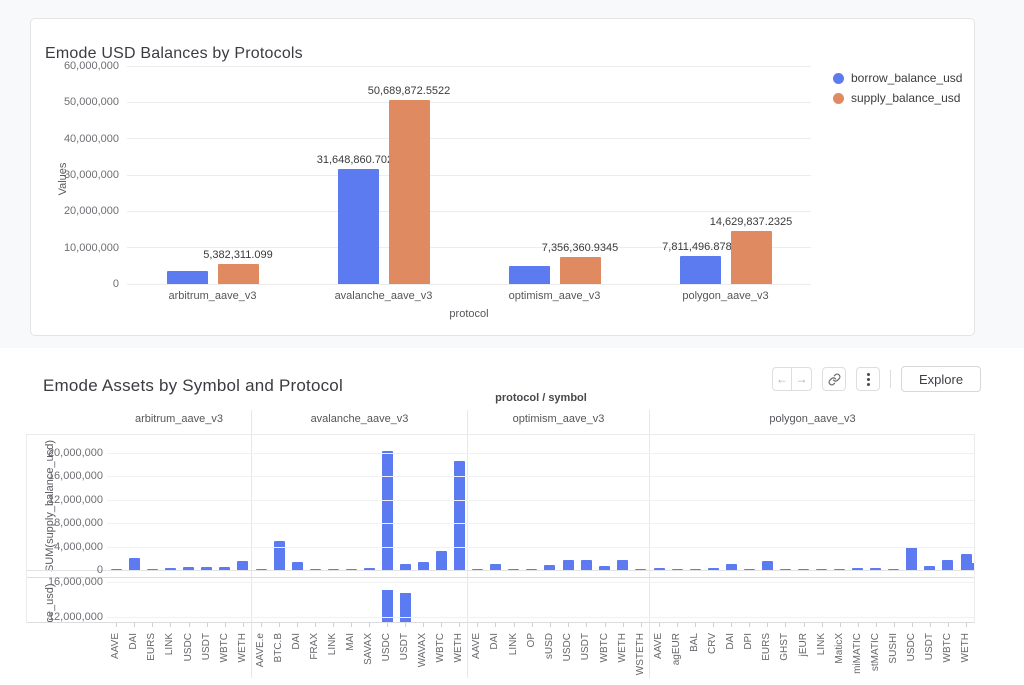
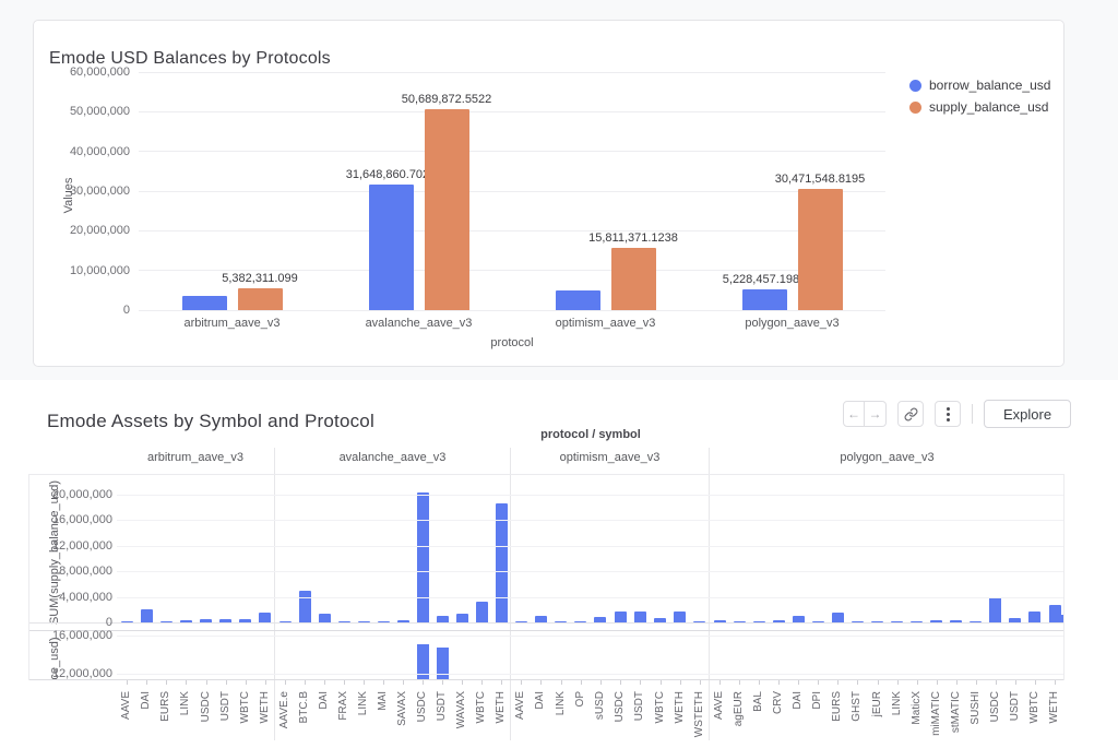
Emode USD Balances by Protocols/supply_balance_usd/optimism_aave_v3: 7,356,360.9345 -> 15,811,371.1238
Emode USD Balances by Protocols/borrow_balance_usd/polygon_aave_v3: 7,811,496.8782 -> 5,228,457.1984
Emode USD Balances by Protocols/supply_balance_usd/polygon_aave_v3: 14,629,837.2325 -> 30,471,548.8195
